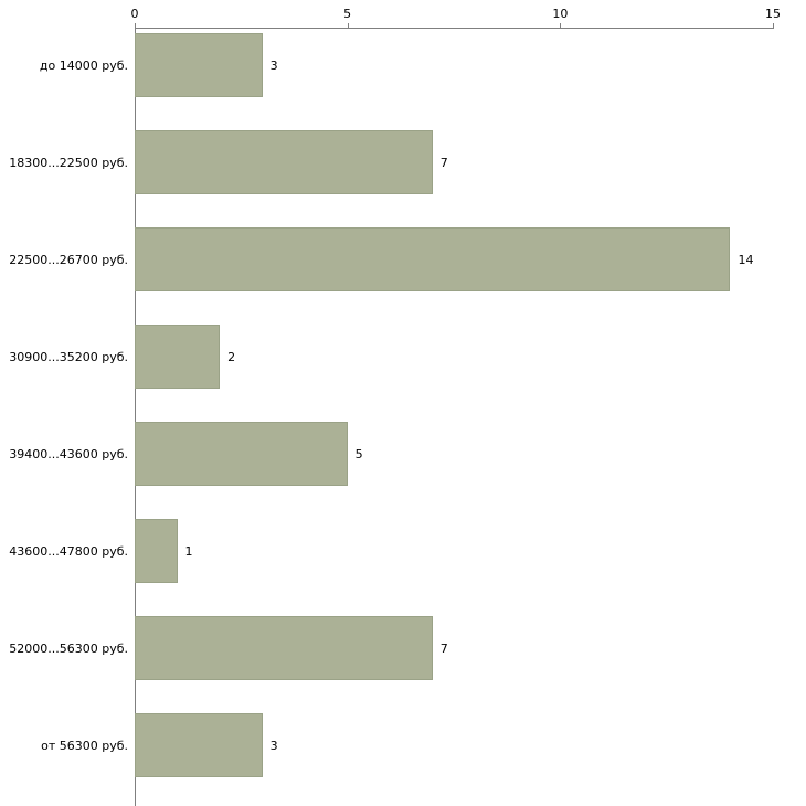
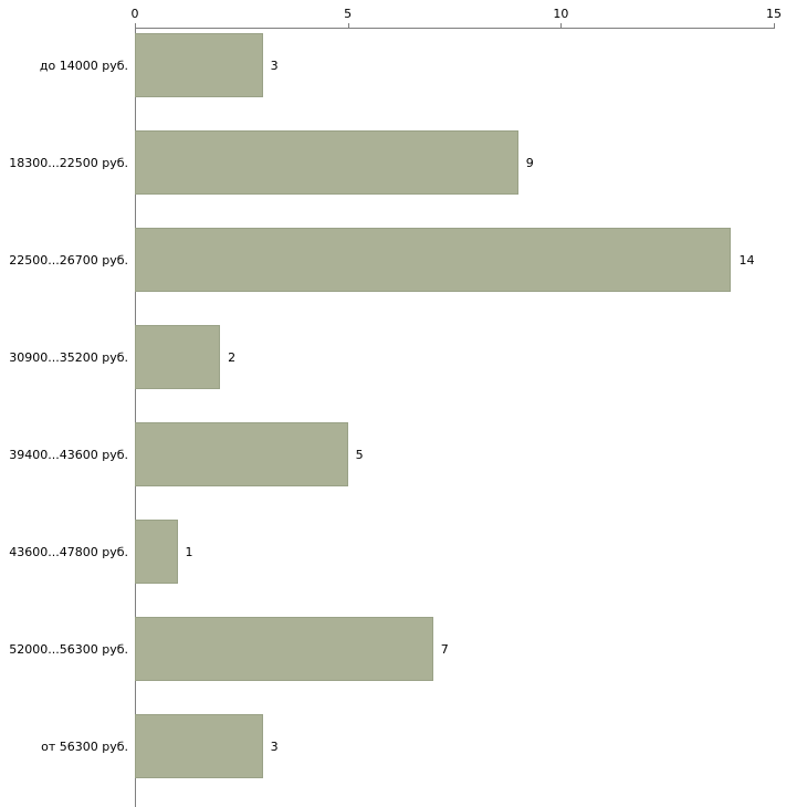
18300...22500 руб.: 7 -> 9
